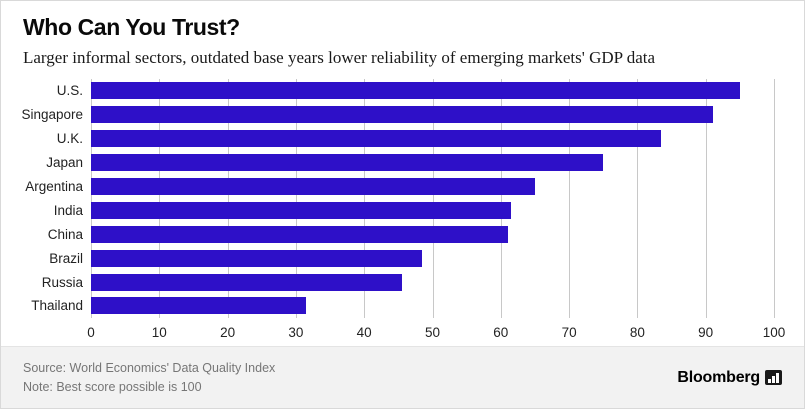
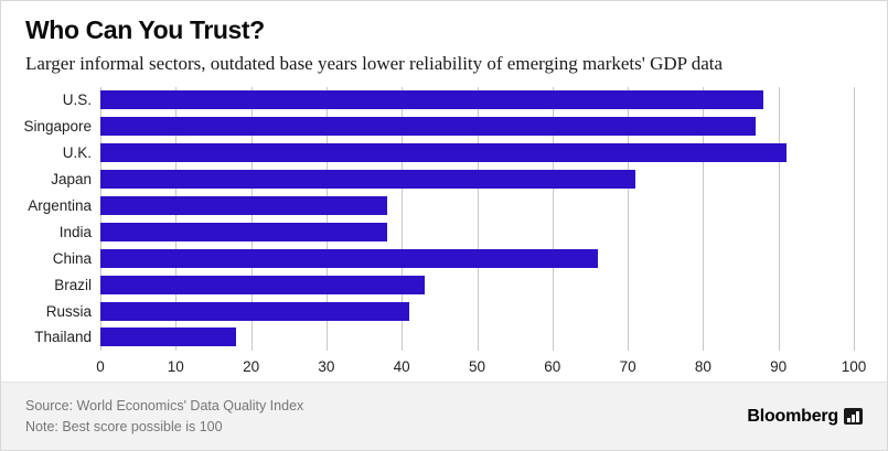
U.S.: 95 -> 88
Singapore: 91 -> 87
U.K.: 84 -> 91
Japan: 75 -> 71
Argentina: 65 -> 38
India: 62 -> 38
China: 61 -> 66
Brazil: 48 -> 43
Russia: 46 -> 41
Thailand: 32 -> 18
